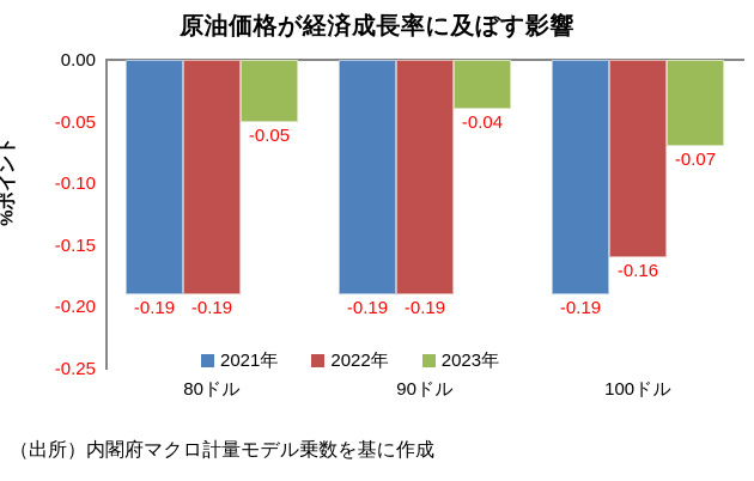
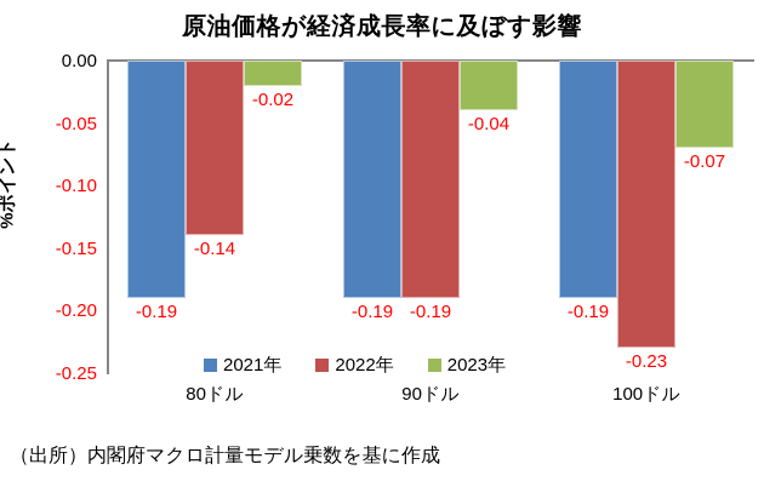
2022年/80ドル: -0.19 -> -0.14
2023年/80ドル: -0.05 -> -0.02
2022年/100ドル: -0.16 -> -0.23
